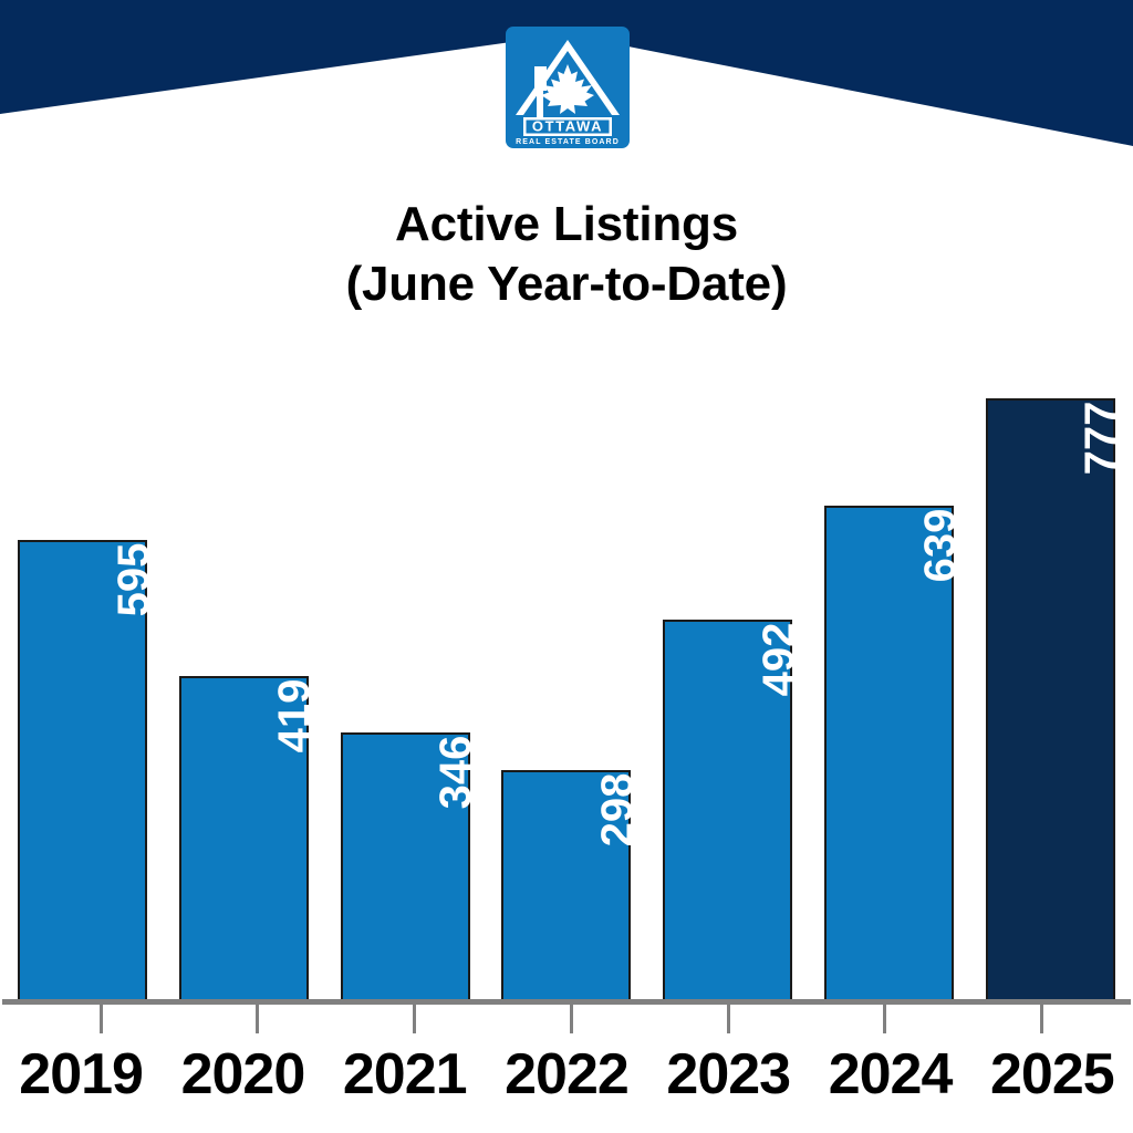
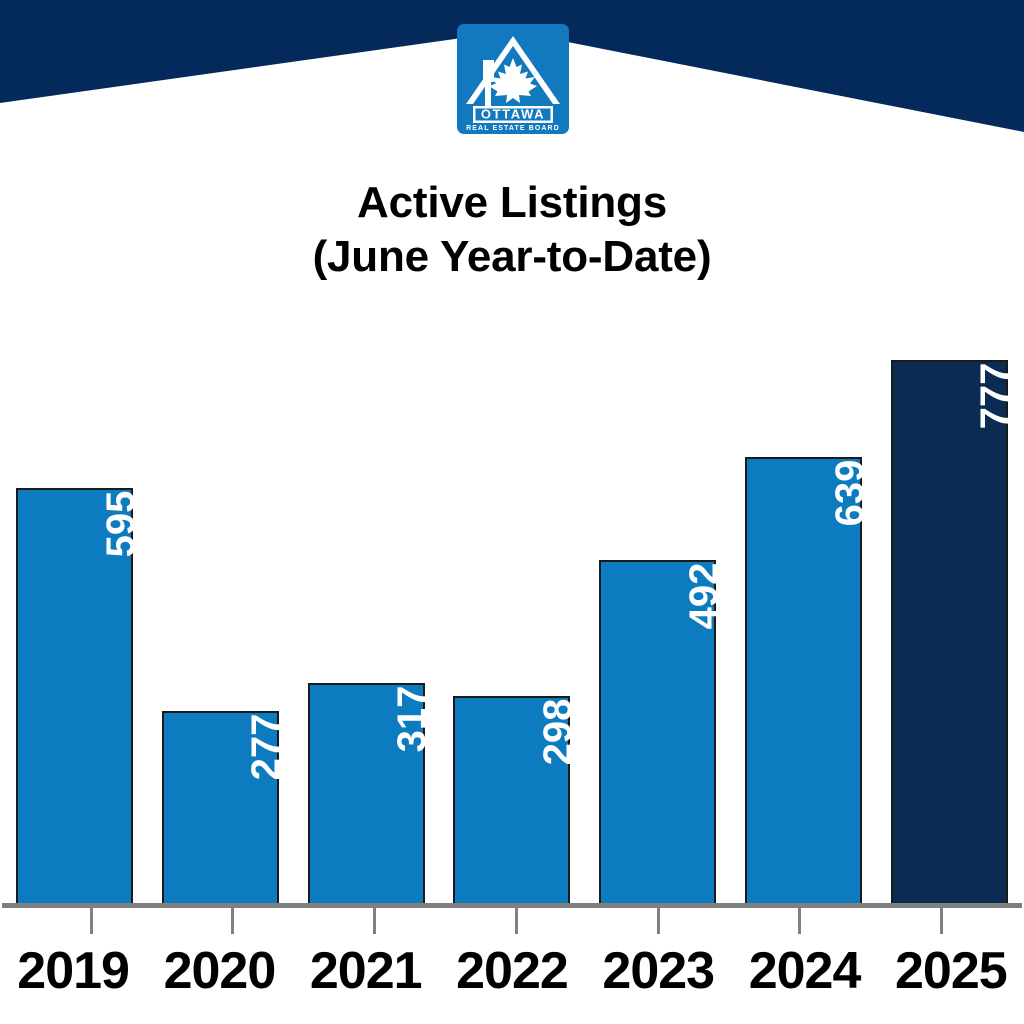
2020: 419 -> 277
2021: 346 -> 317
